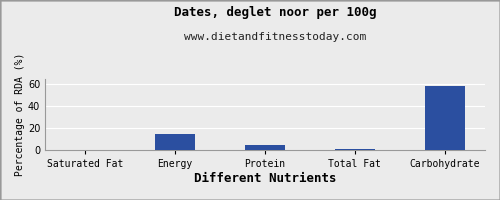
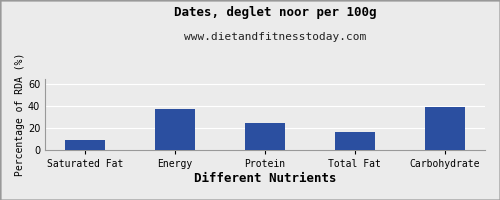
Saturated Fat: 0 -> 9
Energy: 14 -> 38
Protein: 5 -> 25
Total Fat: 1 -> 17
Carbohydrate: 58 -> 39
